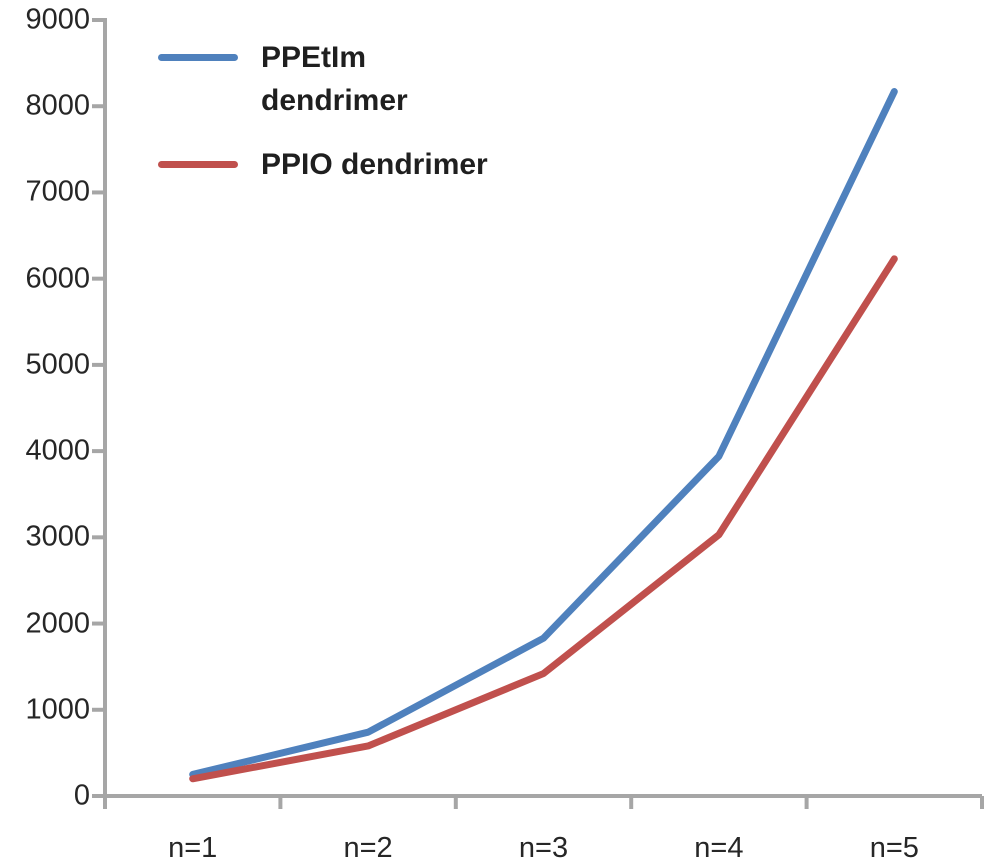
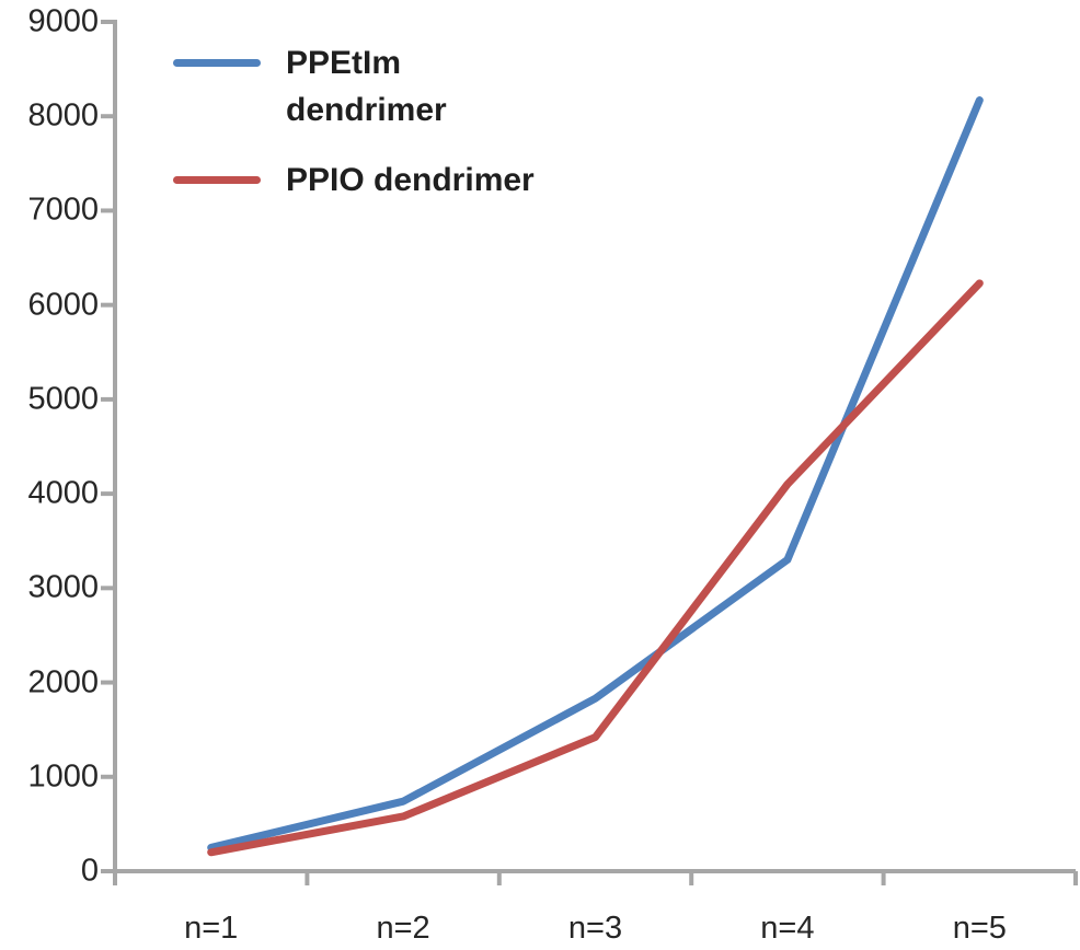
PPEtIm dendrimer/n=4: 3900 -> 3300
PPIO dendrimer/n=4: 3000 -> 4100
